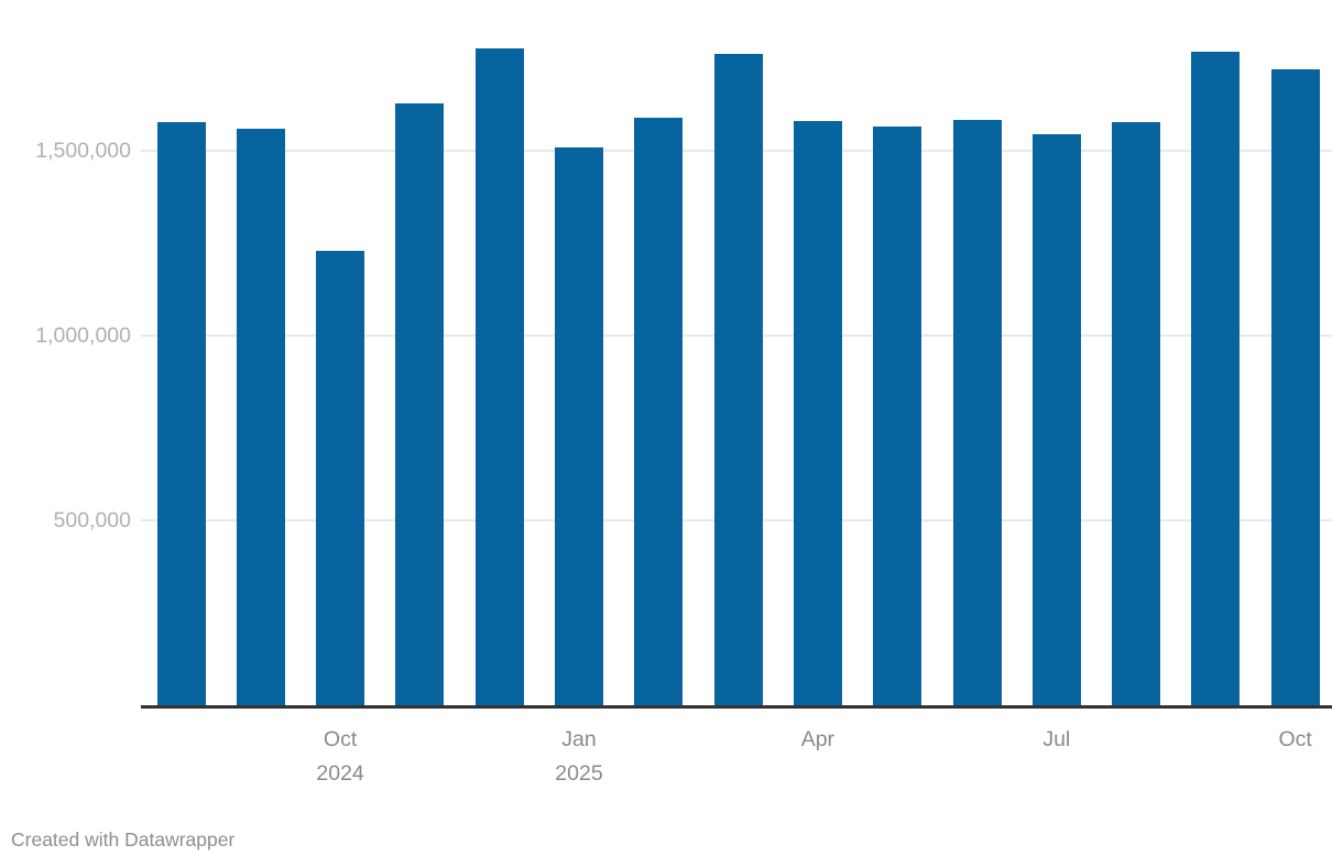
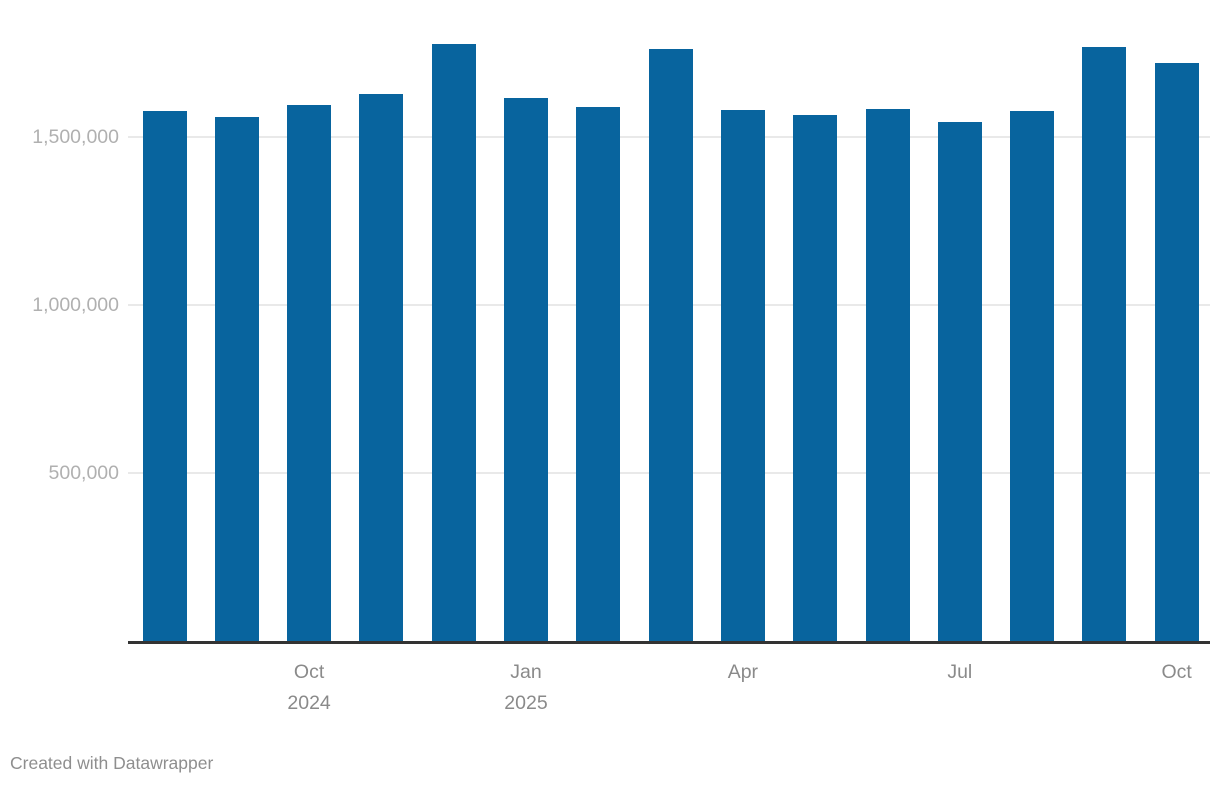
Oct 2024: 1230000 -> 1600000
Jan 2025: 1510000 -> 1620000
